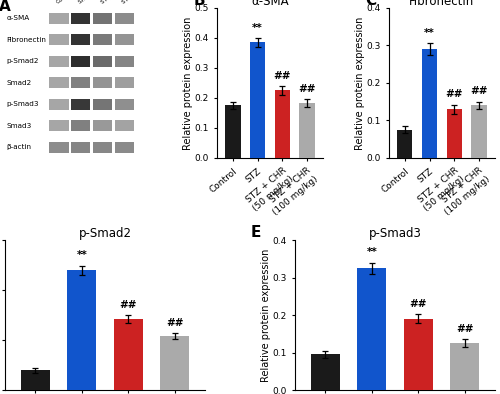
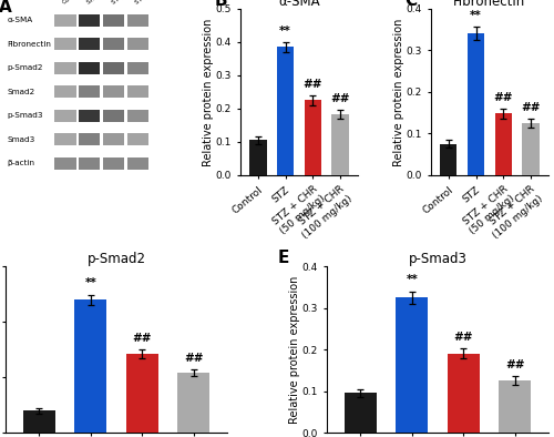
α-SMA/Control: 0.175 -> 0.105
Fibronectin/STZ: 0.290 -> 0.340
Fibronectin/STZ + CHR (50 mg/kg): 0.130 -> 0.148
Fibronectin/STZ + CHR (100 mg/kg): 0.140 -> 0.125
